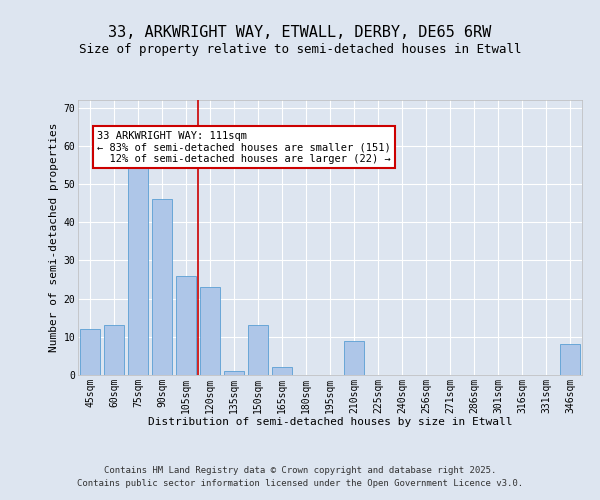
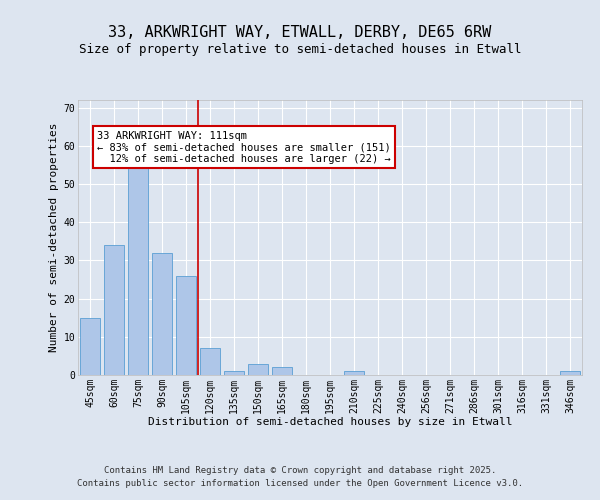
45sqm: 12 -> 15
60sqm: 13 -> 34
90sqm: 46 -> 32
120sqm: 23 -> 7
150sqm: 13 -> 3
210sqm: 9 -> 1
346sqm: 8 -> 1
